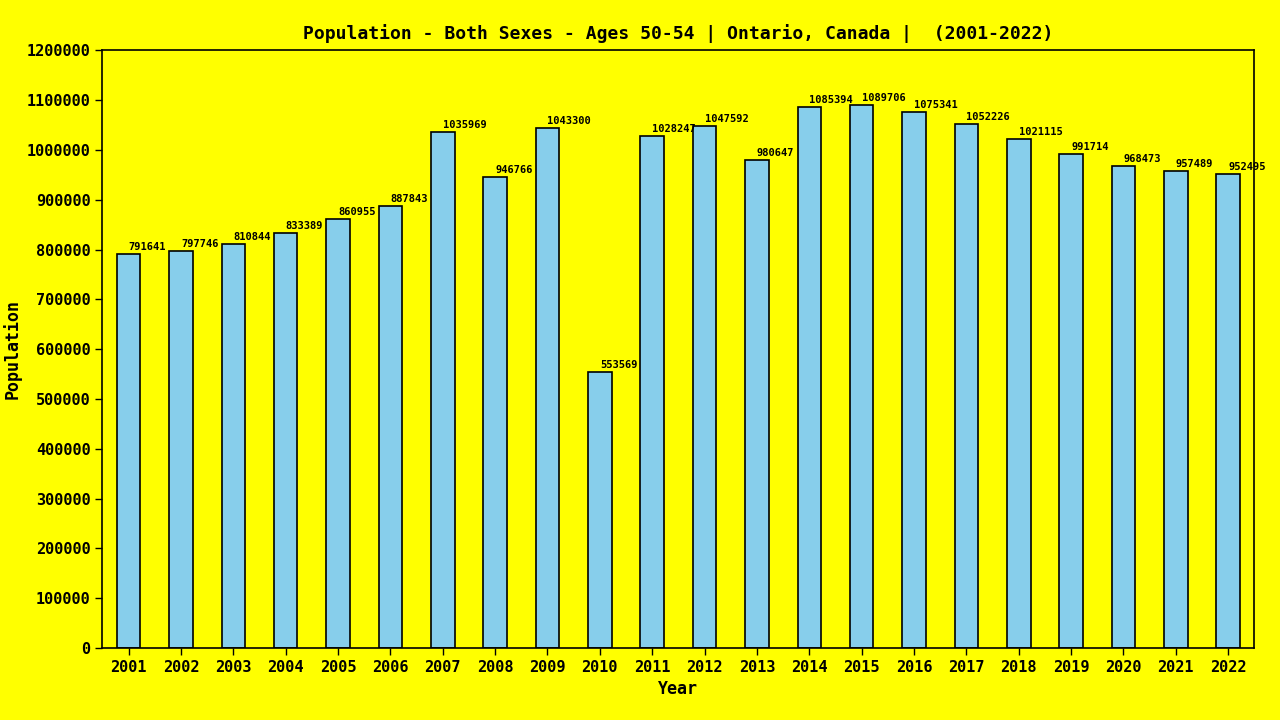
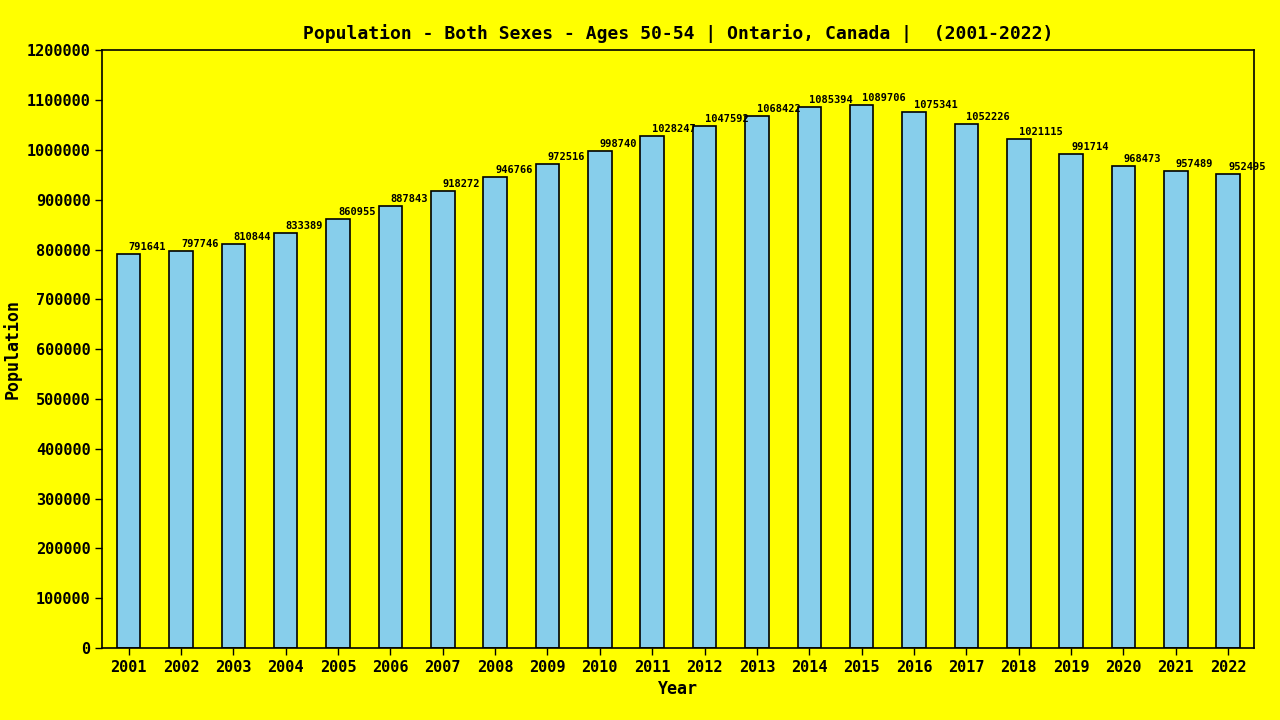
2007: 1035969 -> 918272
2009: 1043300 -> 972516
2010: 553569 -> 998740
2013: 980647 -> 1068422
